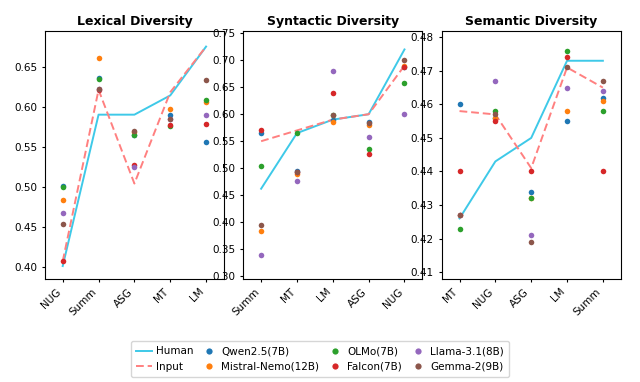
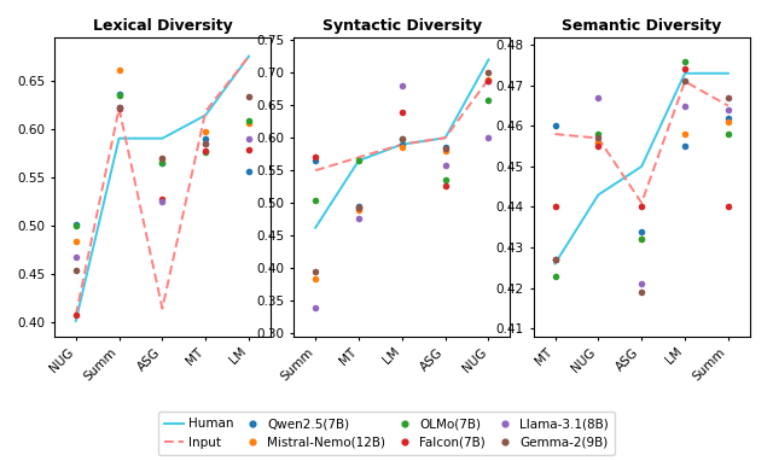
Lexical Diversity/Input/ASG: 0.504 -> 0.414
